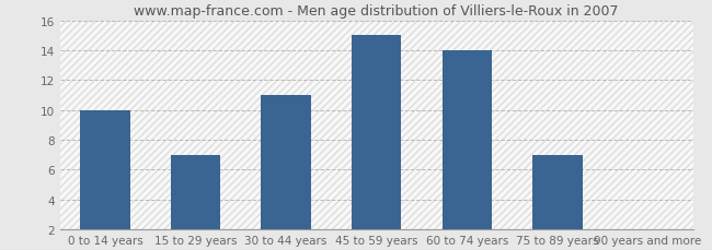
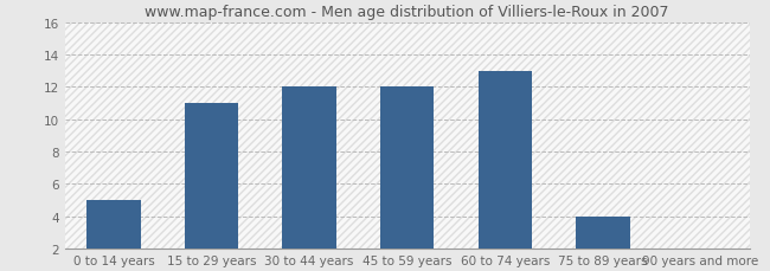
0 to 14 years: 10 -> 5
15 to 29 years: 7 -> 11
30 to 44 years: 11 -> 12
45 to 59 years: 15 -> 12
60 to 74 years: 14 -> 13
75 to 89 years: 7 -> 4
